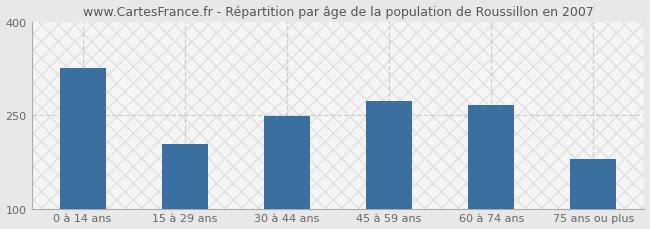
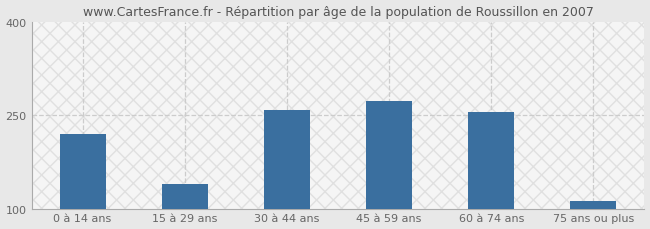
0 à 14 ans: 326 -> 220
15 à 29 ans: 204 -> 140
30 à 44 ans: 248 -> 258
60 à 74 ans: 266 -> 255
75 ans ou plus: 180 -> 112
